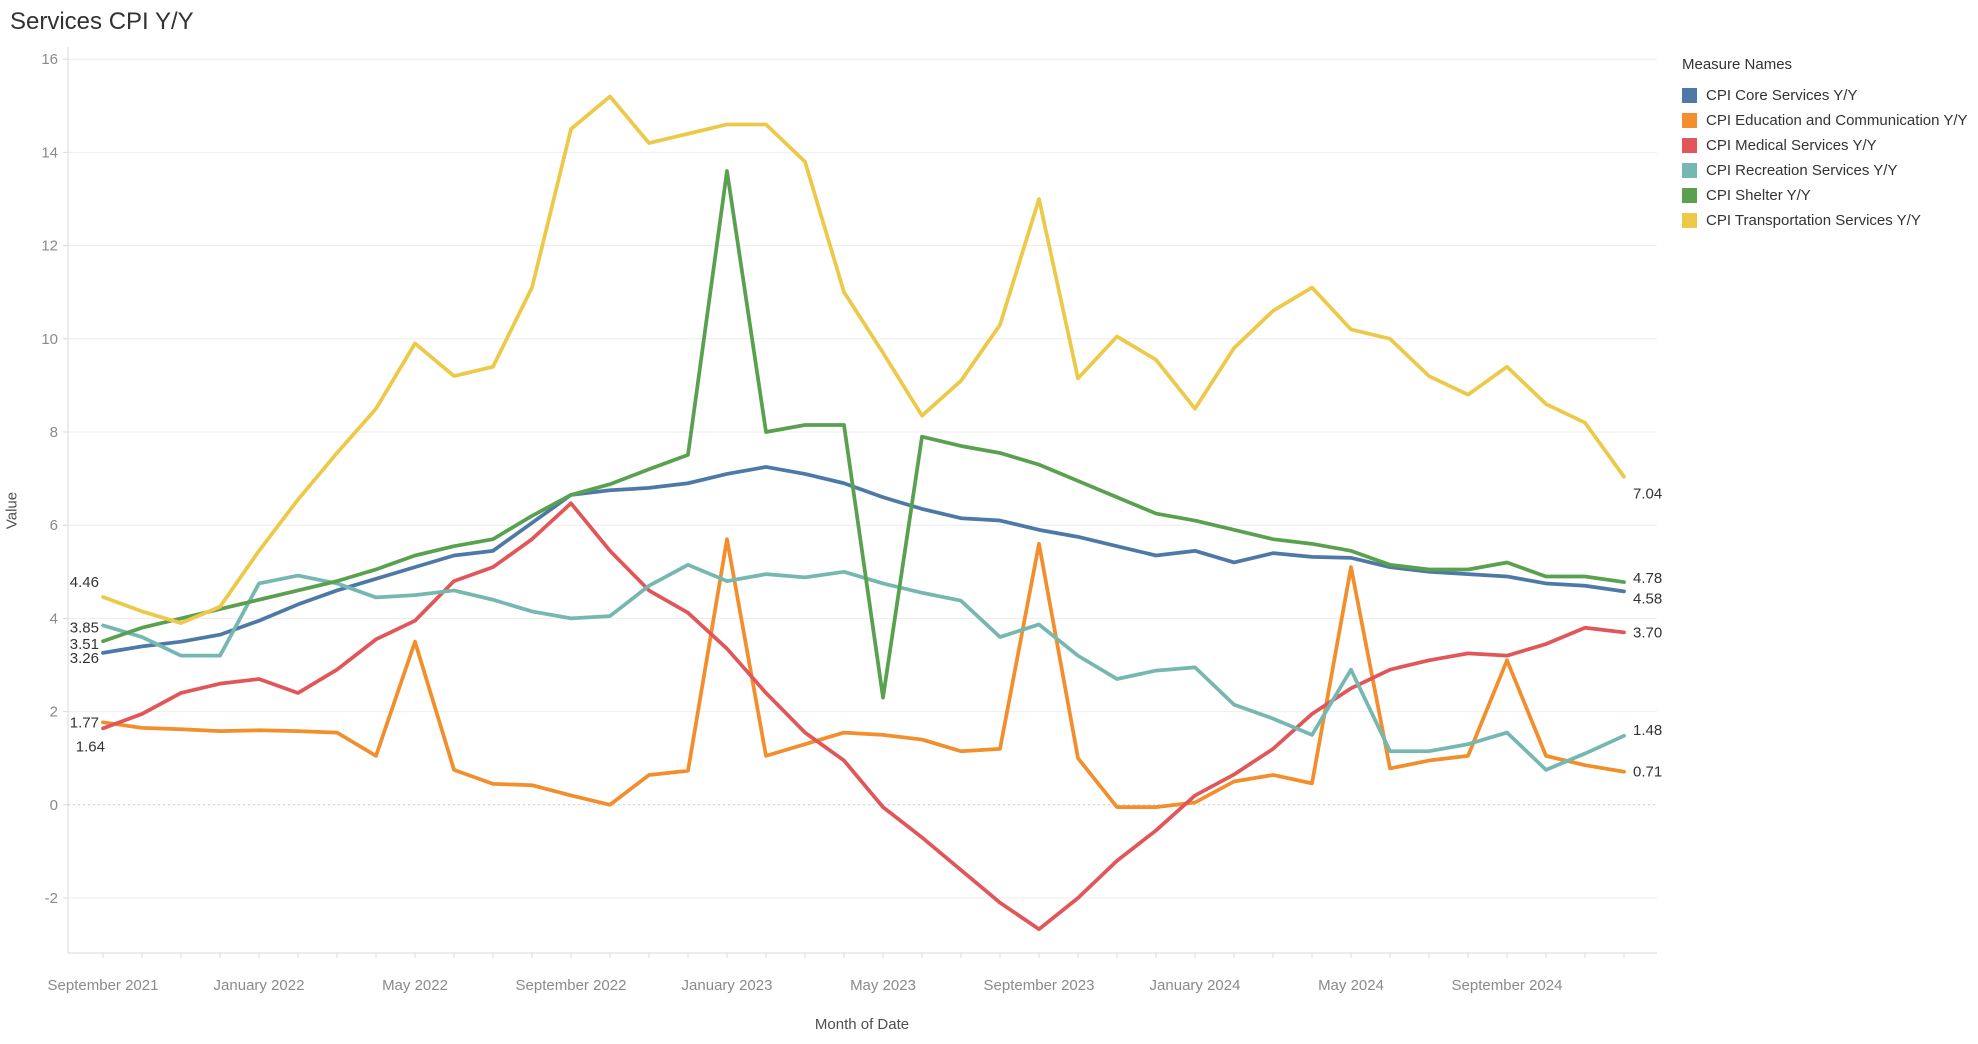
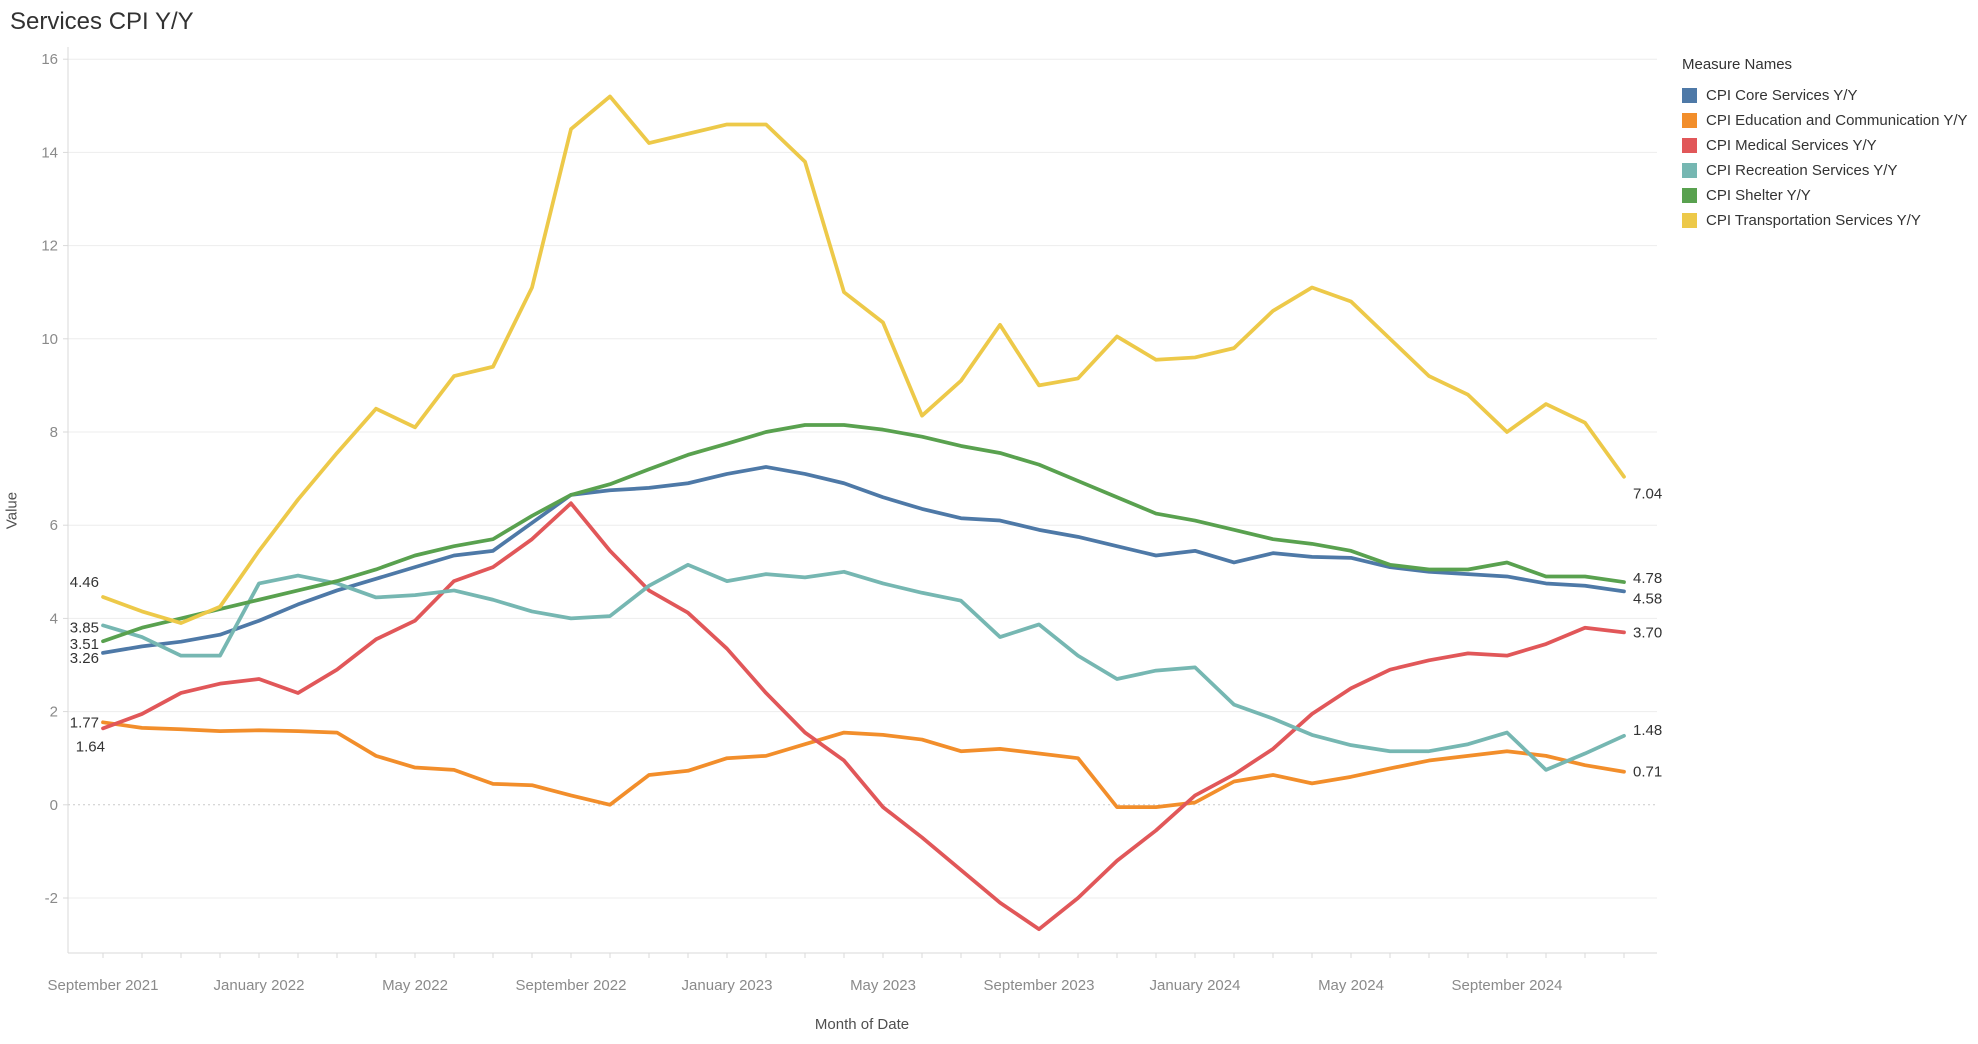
CPI Education and Communication Y/Y/May 2022: 3.5 -> 0.8
CPI Transportation Services Y/Y/May 2022: 9.9 -> 8.1
CPI Education and Communication Y/Y/January 2023: 5.7 -> 1.0
CPI Shelter Y/Y/January 2023: 13.6 -> 7.8
CPI Shelter Y/Y/May 2023: 2.3 -> 8.1
CPI Transportation Services Y/Y/May 2023: 9.7 -> 10.3
CPI Education and Communication Y/Y/September 2023: 5.6 -> 1.1
CPI Transportation Services Y/Y/September 2023: 13.0 -> 9.0
CPI Transportation Services Y/Y/January 2024: 8.5 -> 9.6
CPI Education and Communication Y/Y/May 2024: 5.1 -> 0.6
CPI Recreation Services Y/Y/May 2024: 2.9 -> 1.3
CPI Transportation Services Y/Y/May 2024: 10.2 -> 10.8
CPI Education and Communication Y/Y/September 2024: 3.1 -> 1.1
CPI Transportation Services Y/Y/September 2024: 9.4 -> 8.0
